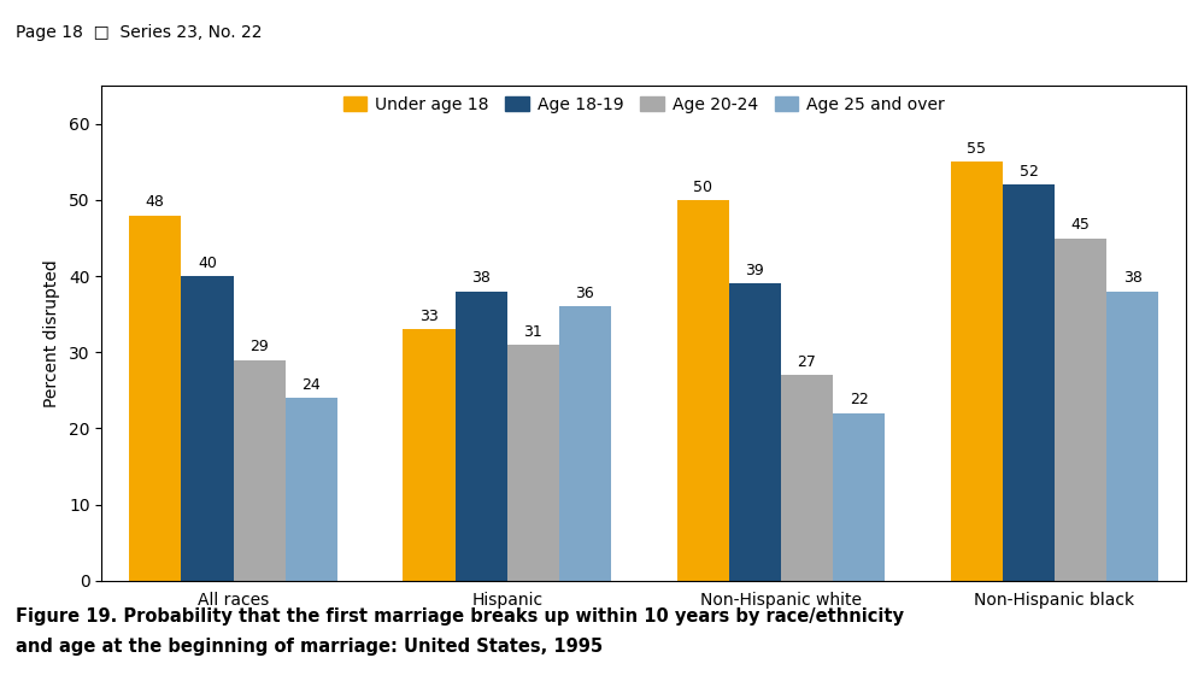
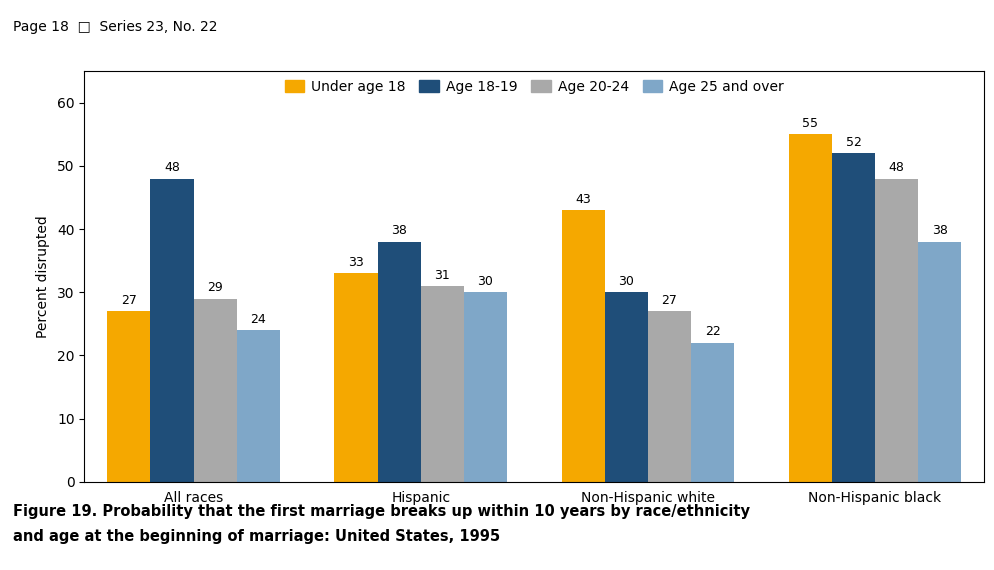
Under age 18/All races: 48 -> 27
Age 18-19/All races: 40 -> 48
Age 25 and over/Hispanic: 36 -> 30
Under age 18/Non-Hispanic white: 50 -> 43
Age 18-19/Non-Hispanic white: 39 -> 30
Age 20-24/Non-Hispanic black: 45 -> 48
